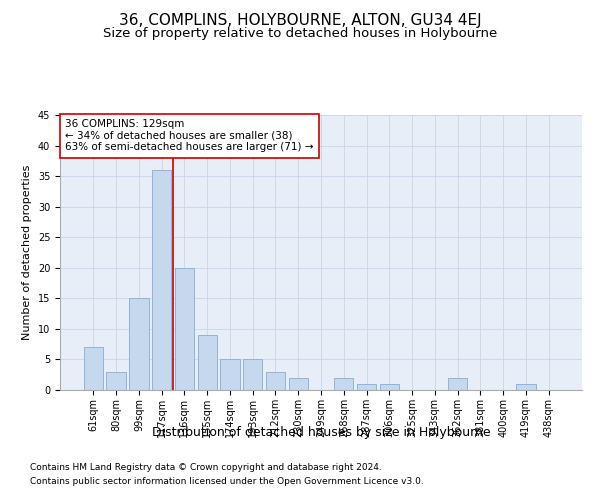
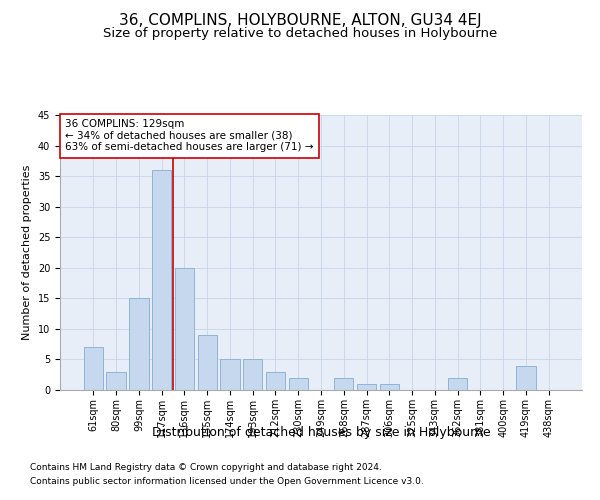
419sqm: 1 -> 4
